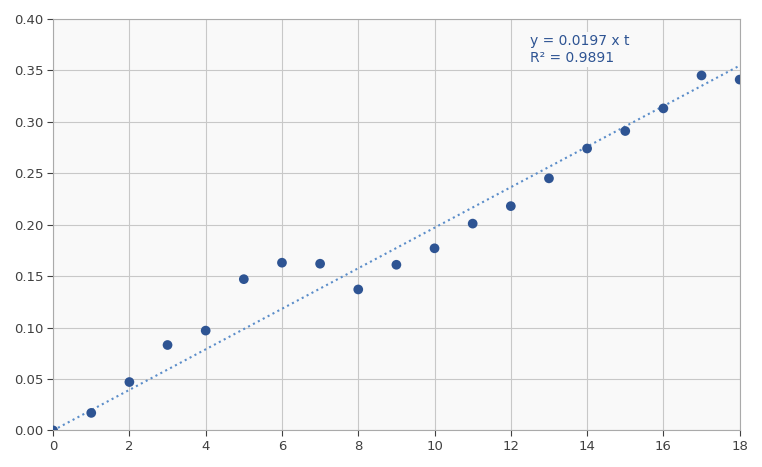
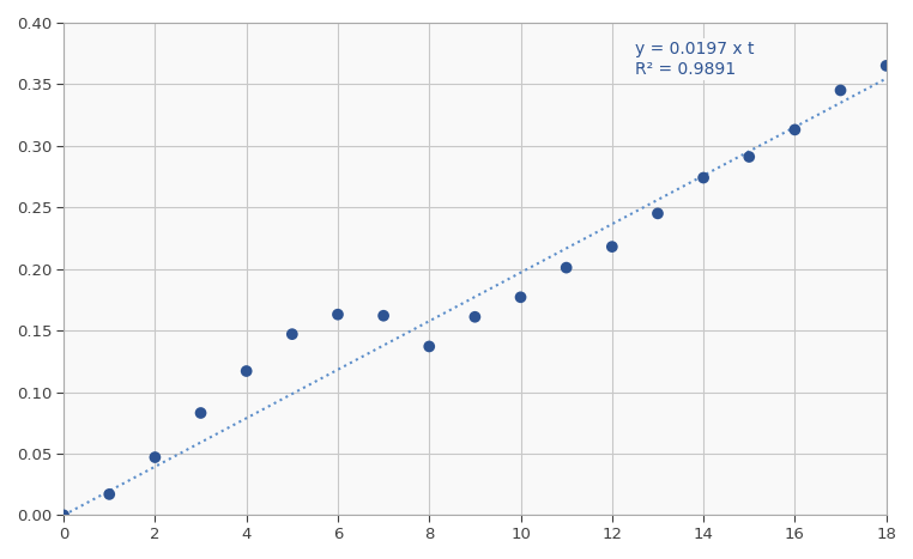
4: 0.097 -> 0.117
18: 0.341 -> 0.365
